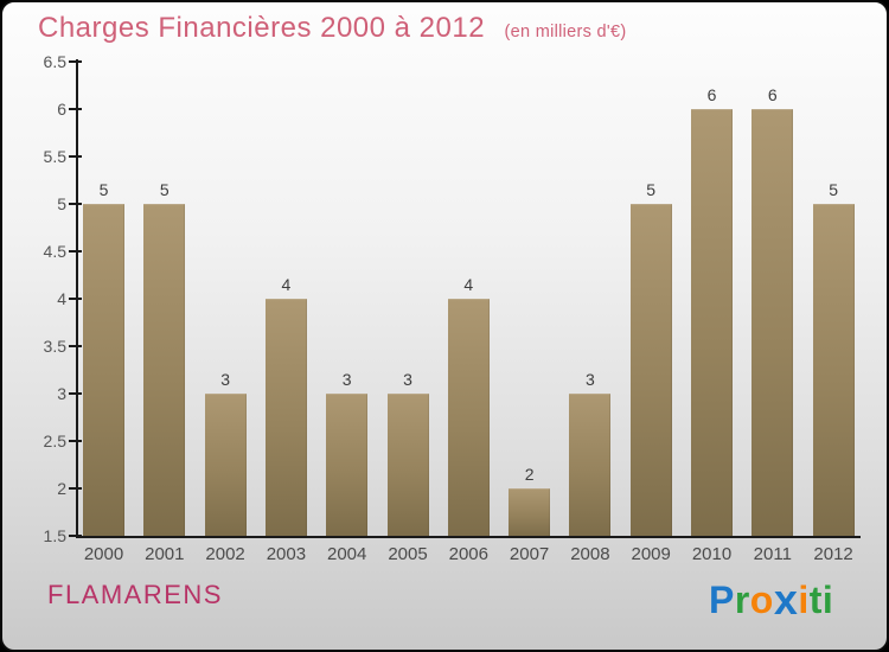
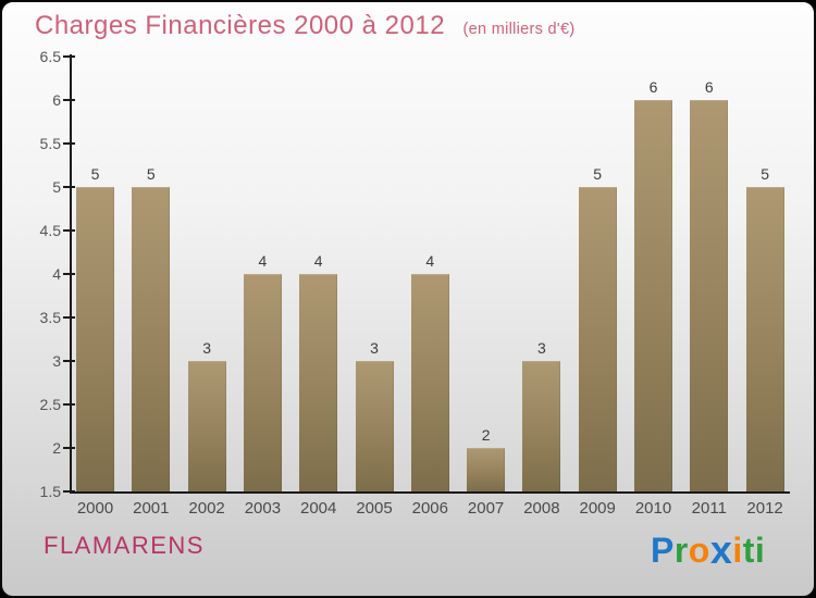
2004: 3 -> 4
